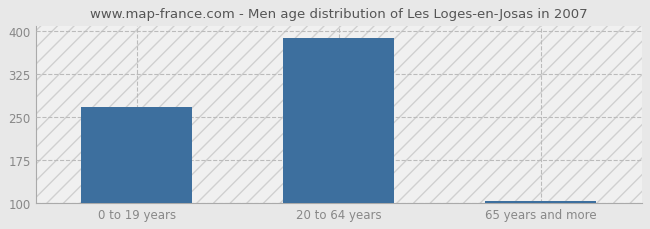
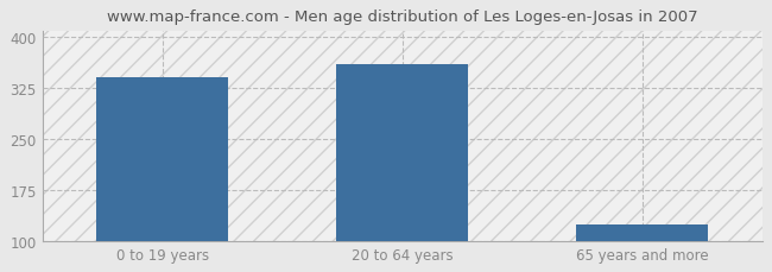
0 to 19 years: 268 -> 342
20 to 64 years: 388 -> 360
65 years and more: 104 -> 124
